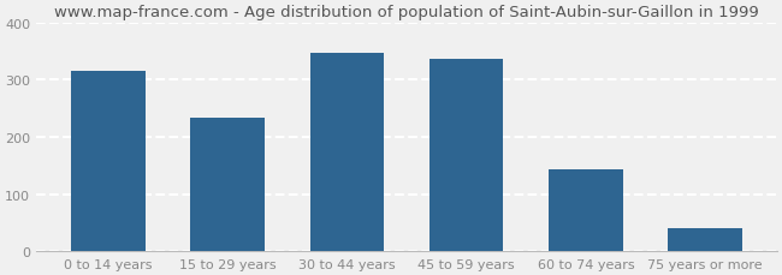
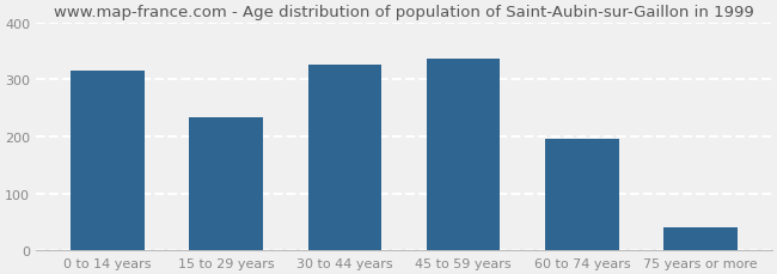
30 to 44 years: 347 -> 325
60 to 74 years: 144 -> 195
